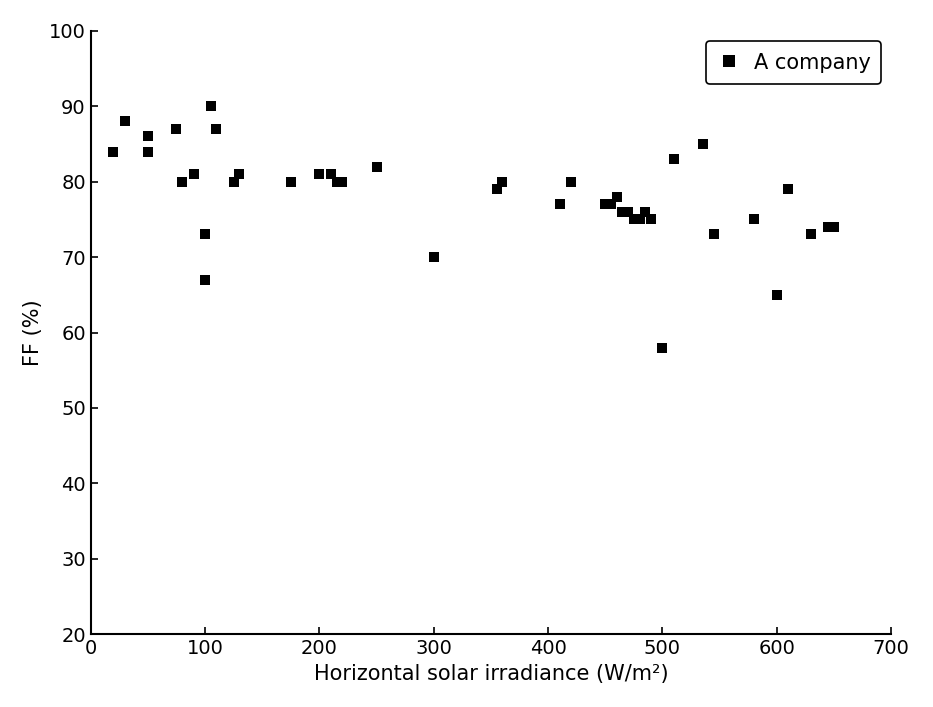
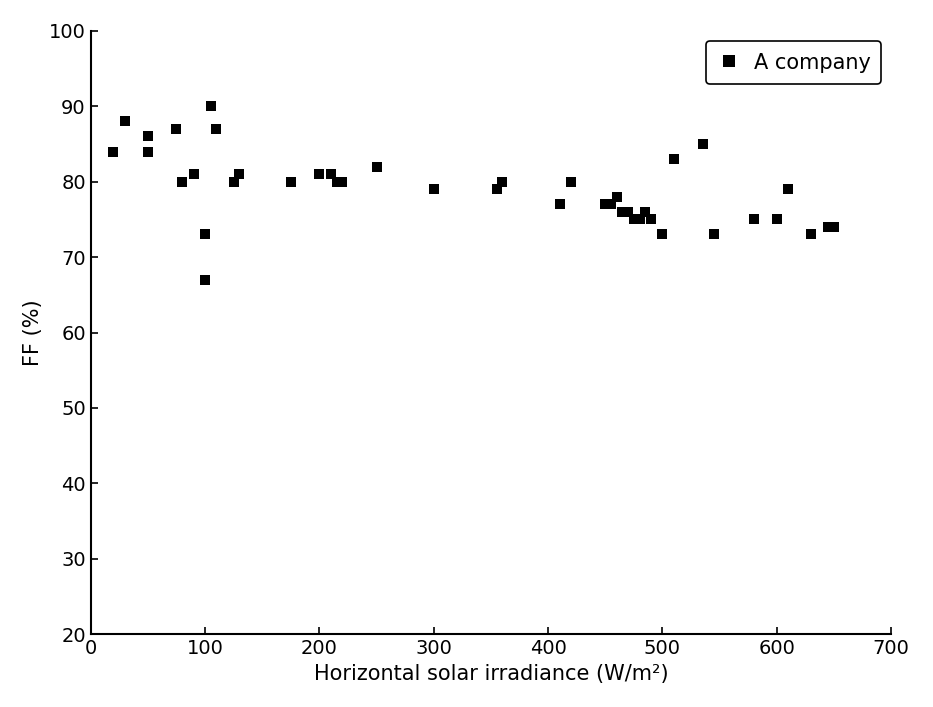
300: 70 -> 79
500: 58 -> 73
600: 65 -> 75
